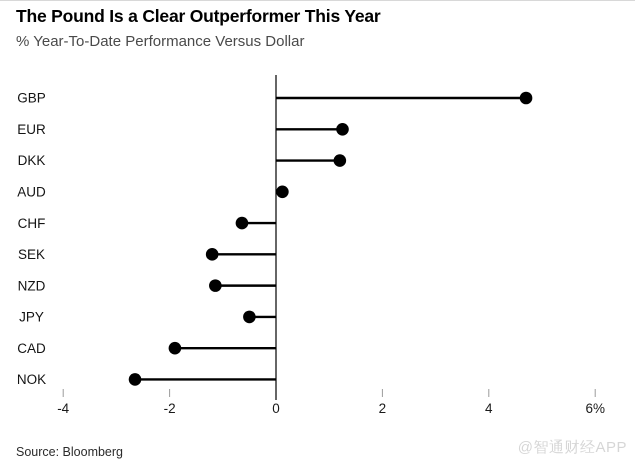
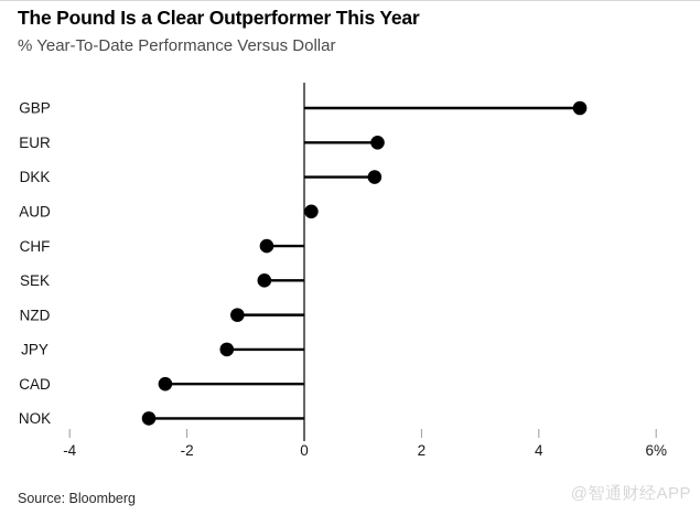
SEK: -1.2% -> -0.7%
JPY: -0.5% -> -1.3%
CAD: -1.9% -> -2.4%
